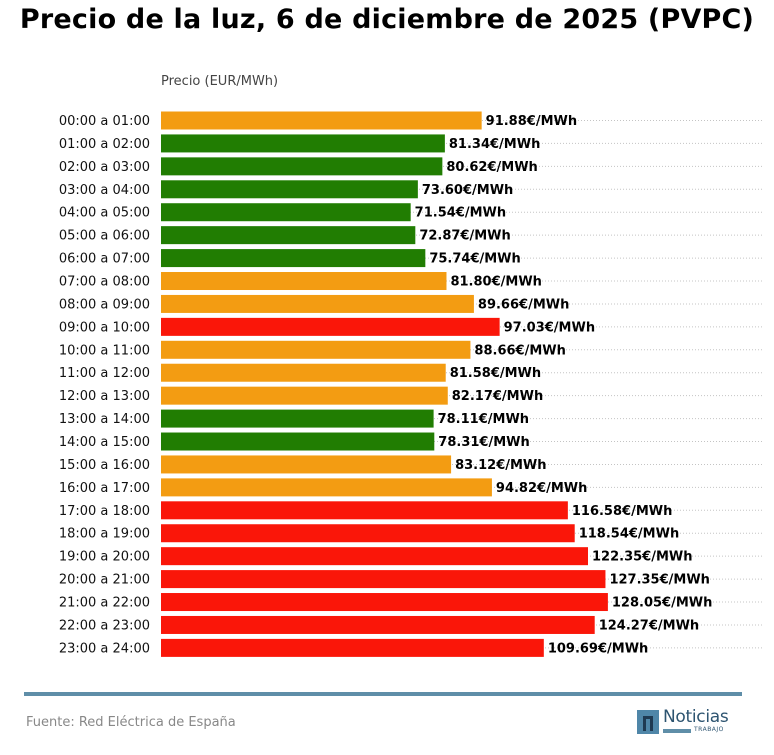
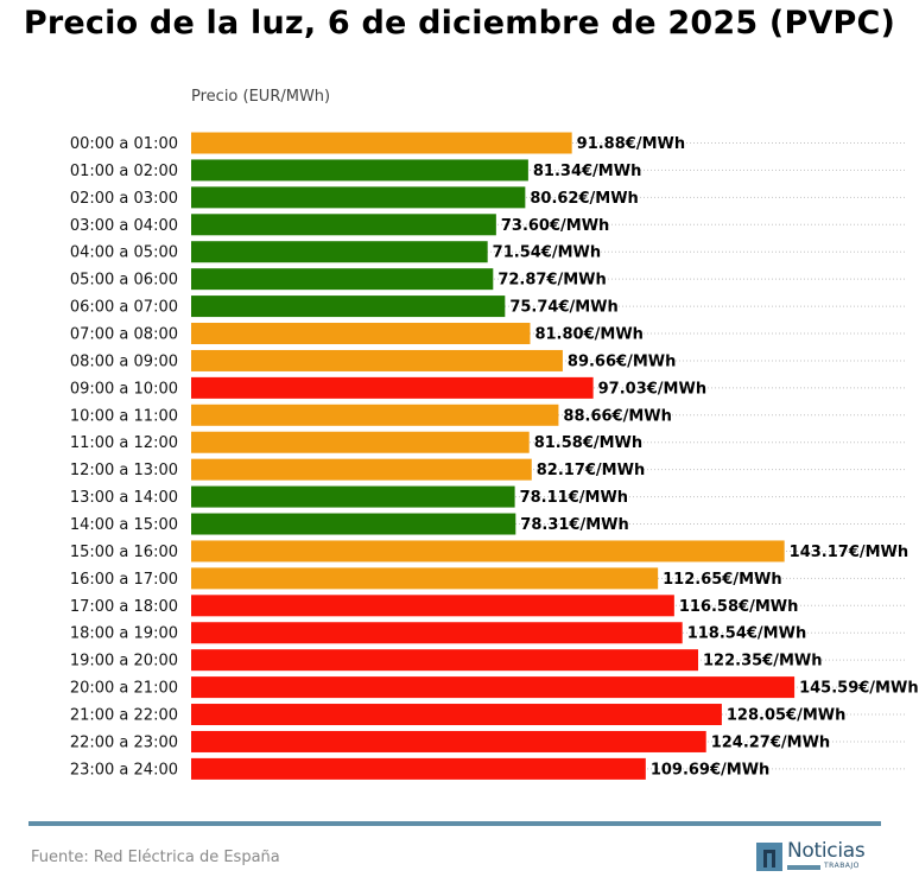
15:00 a 16:00: 83.12 -> 143.17
16:00 a 17:00: 94.82 -> 112.65
20:00 a 21:00: 127.35 -> 145.59
